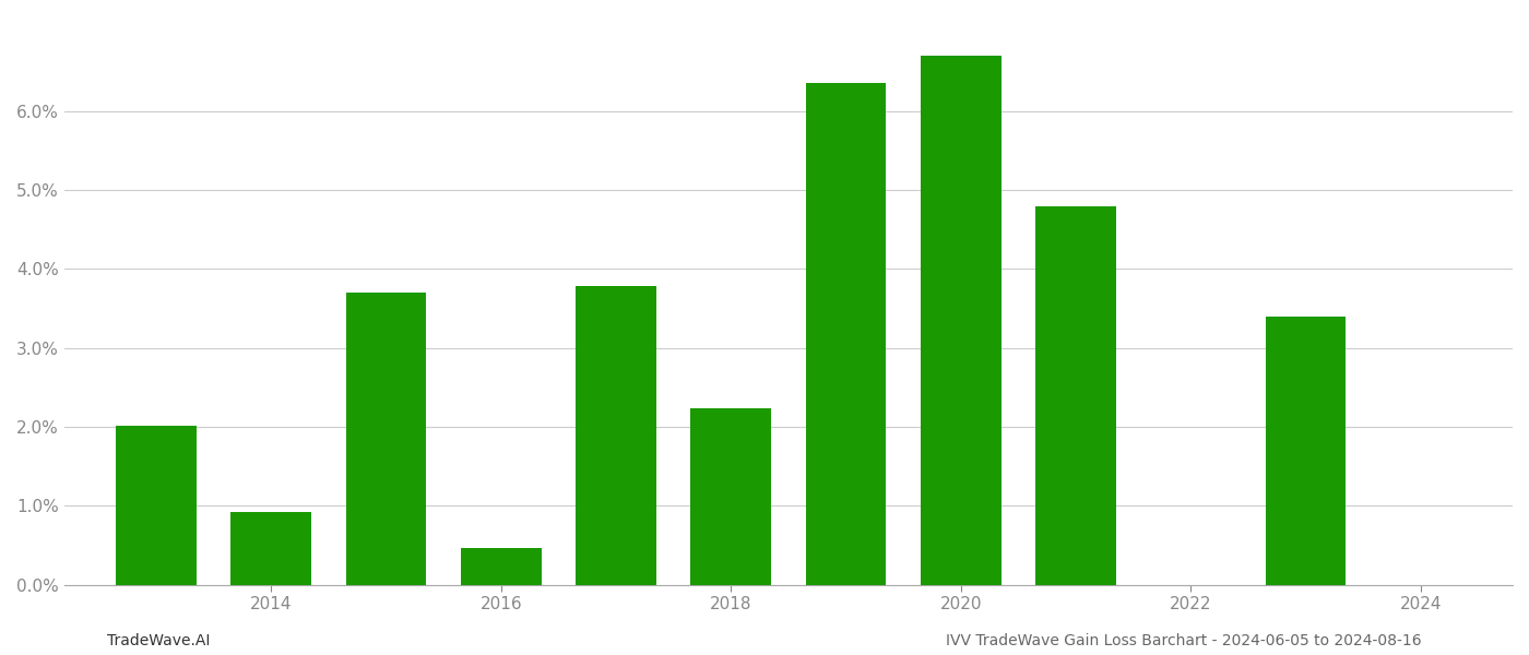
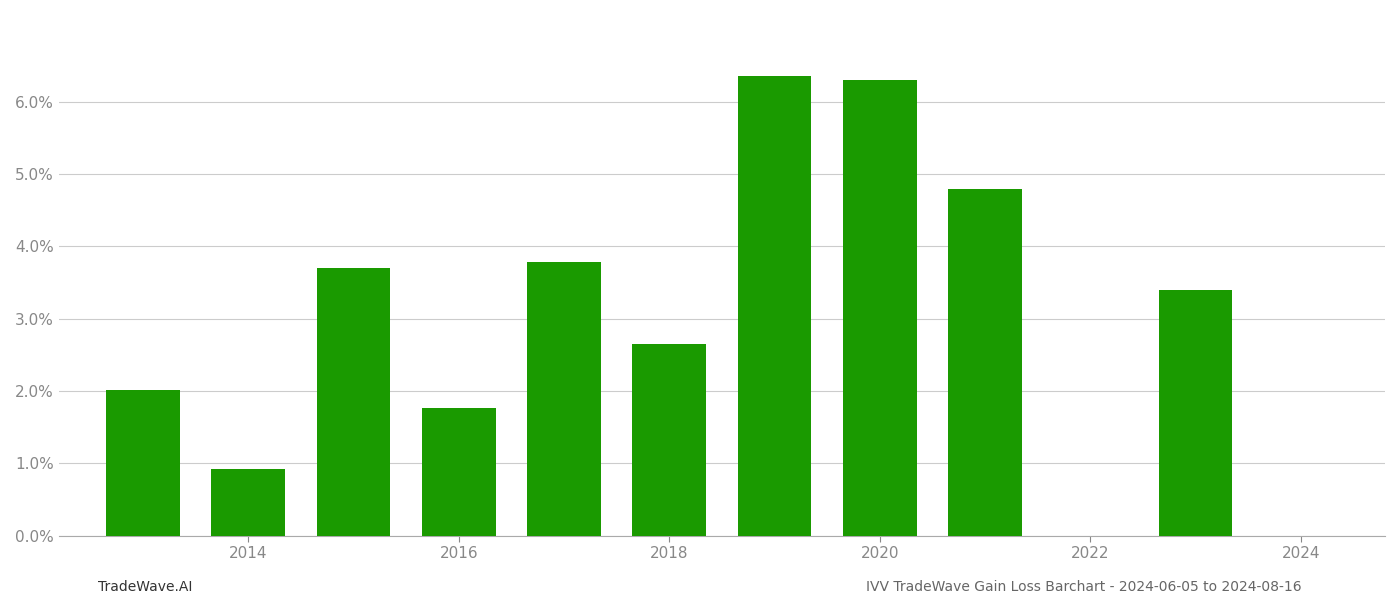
2016: 0.46% -> 1.76%
2018: 2.24% -> 2.65%
2020: 6.70% -> 6.30%
